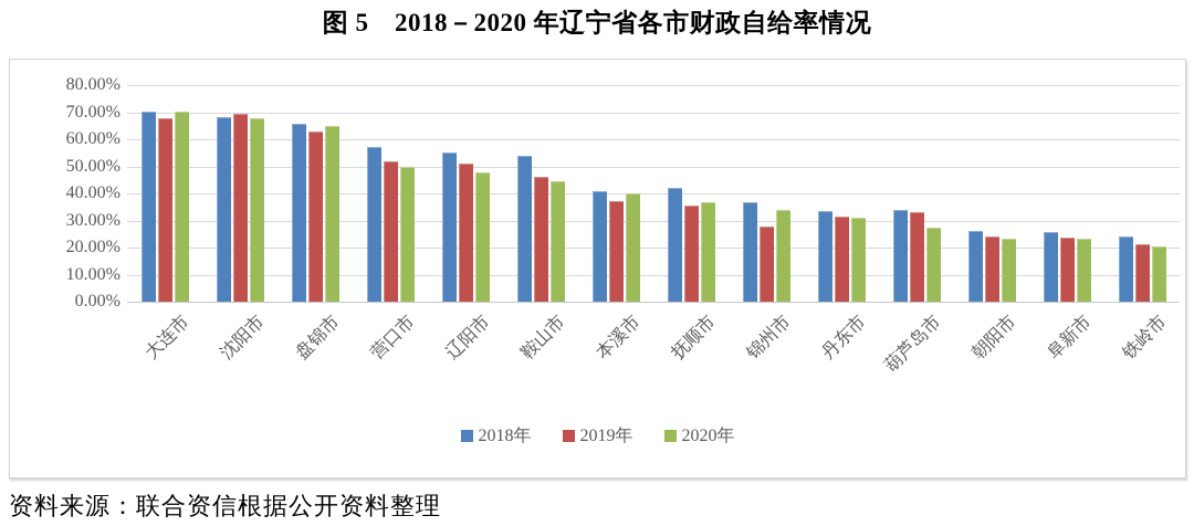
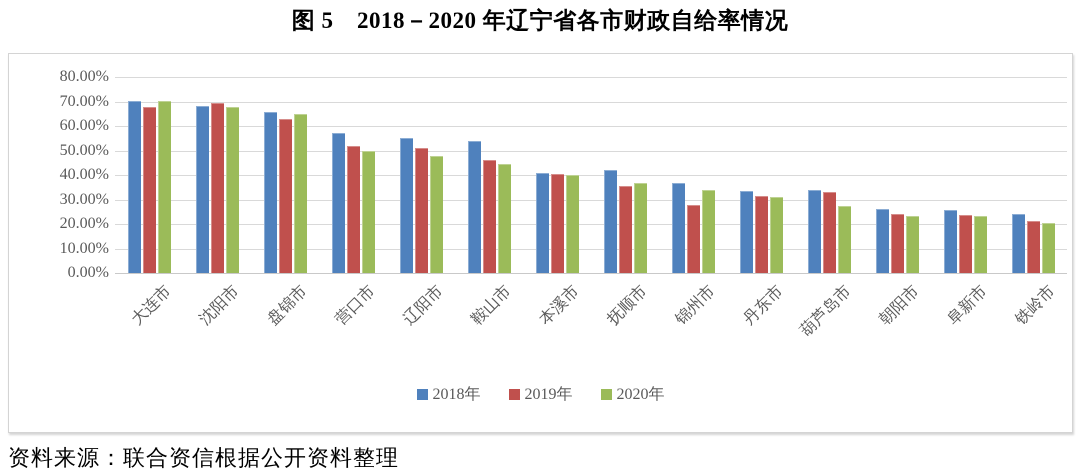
2019年/本溪市: 37% -> 40%
